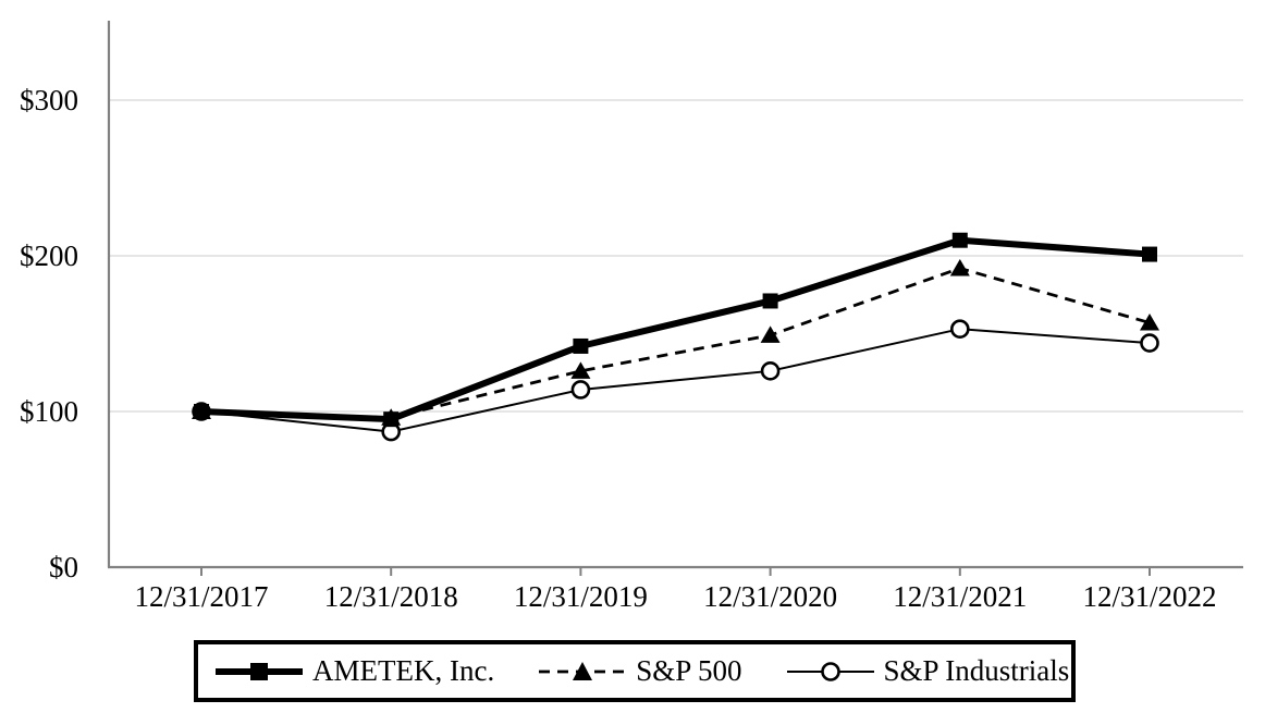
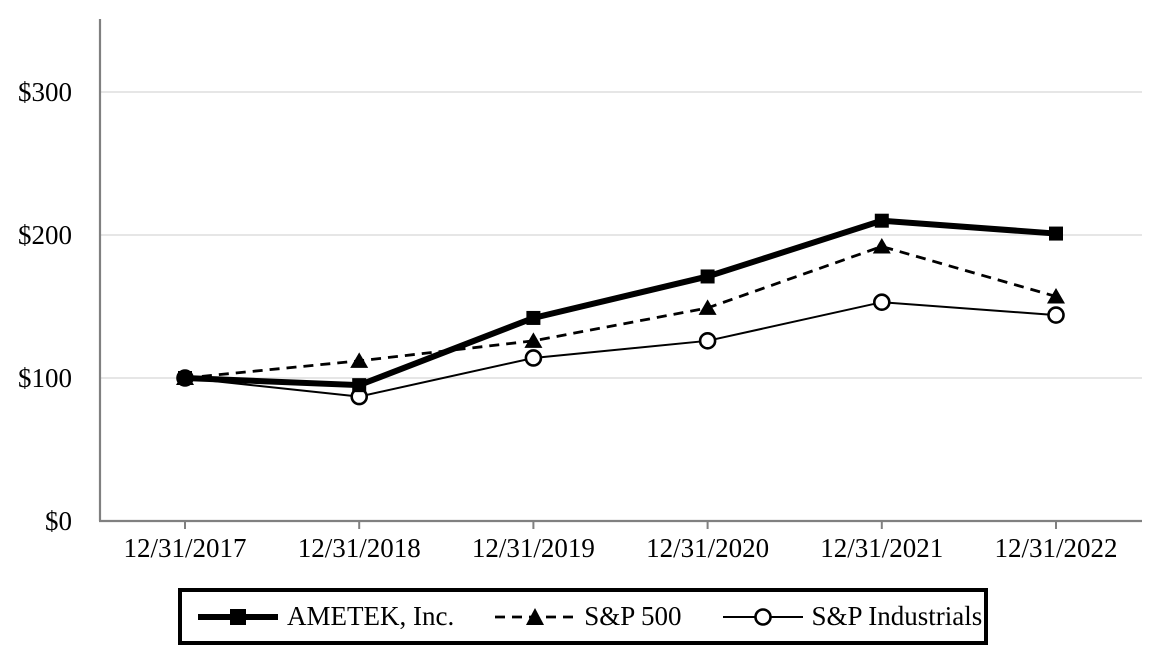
S&P 500/12/31/2018: $96 -> $112
